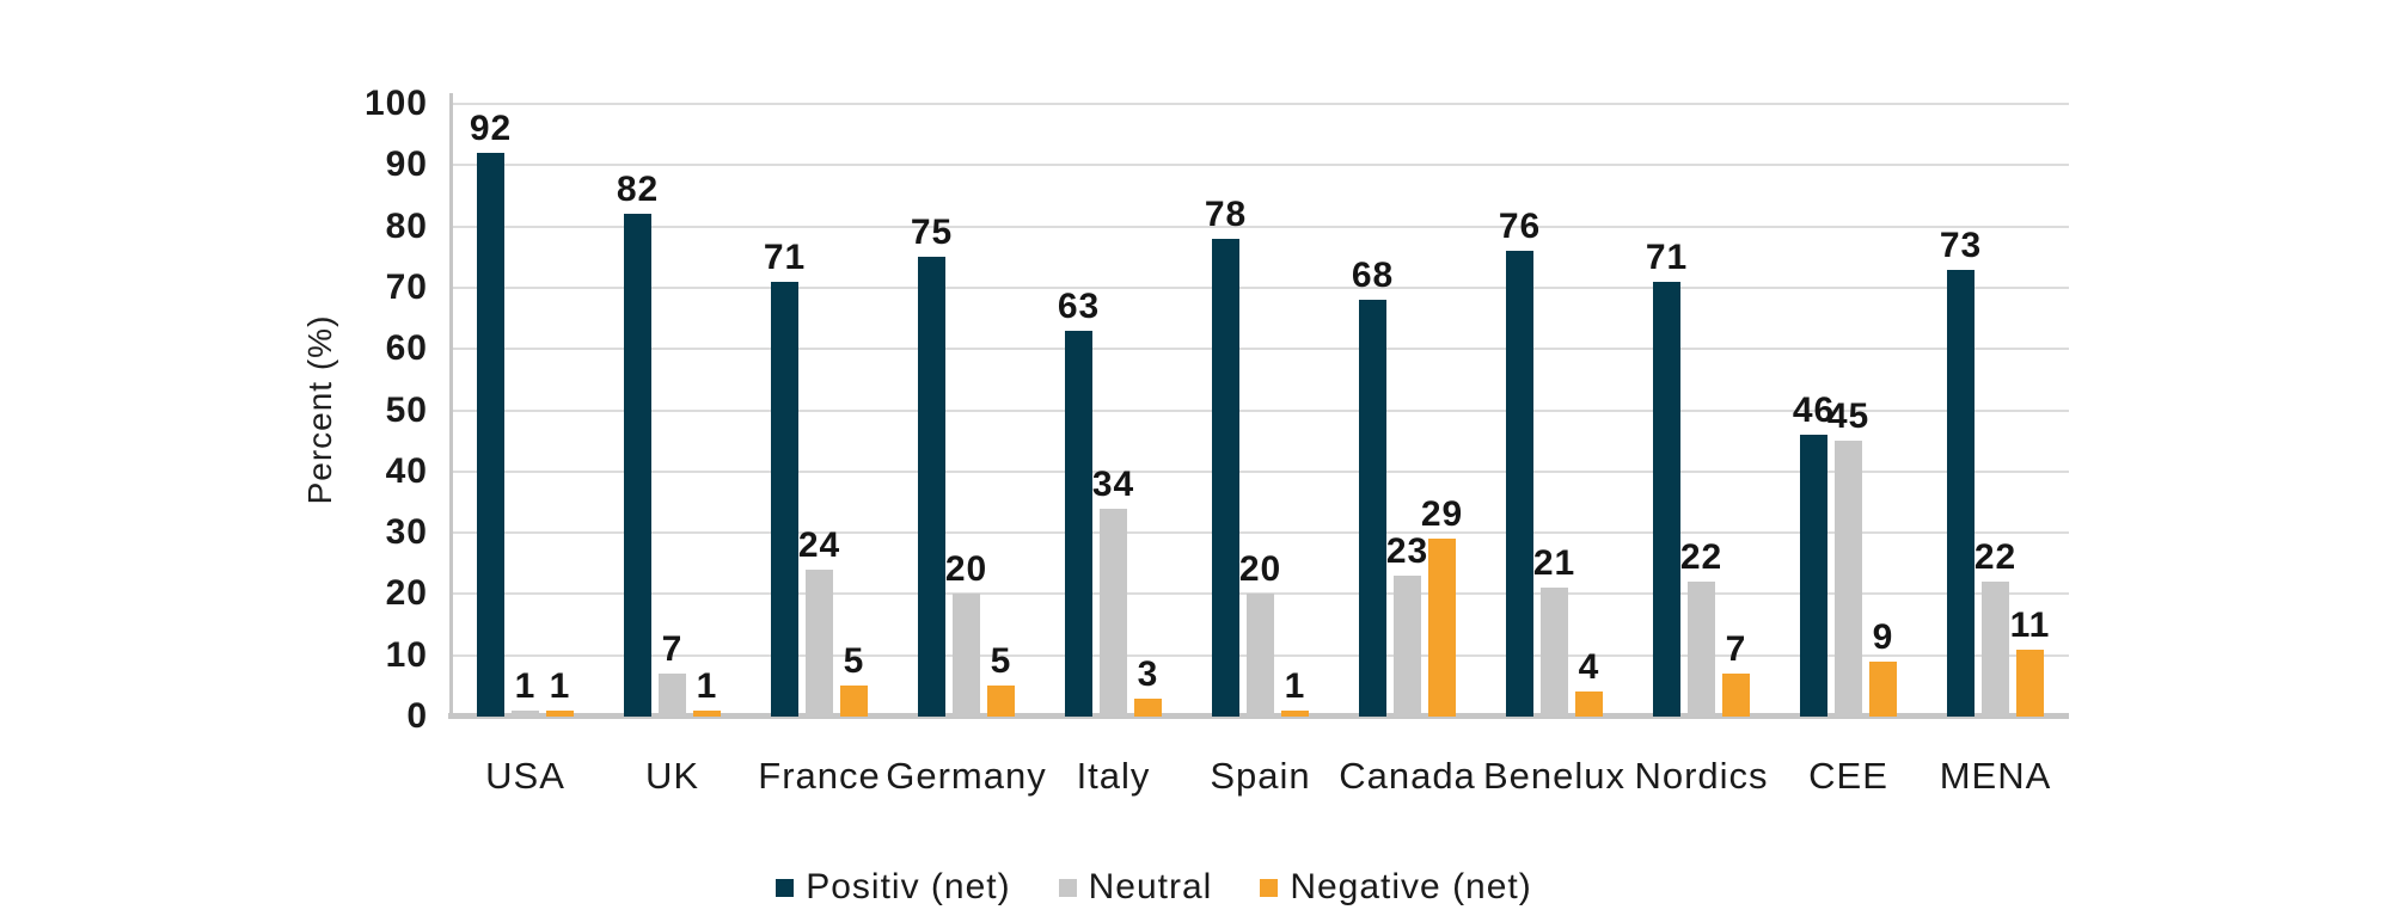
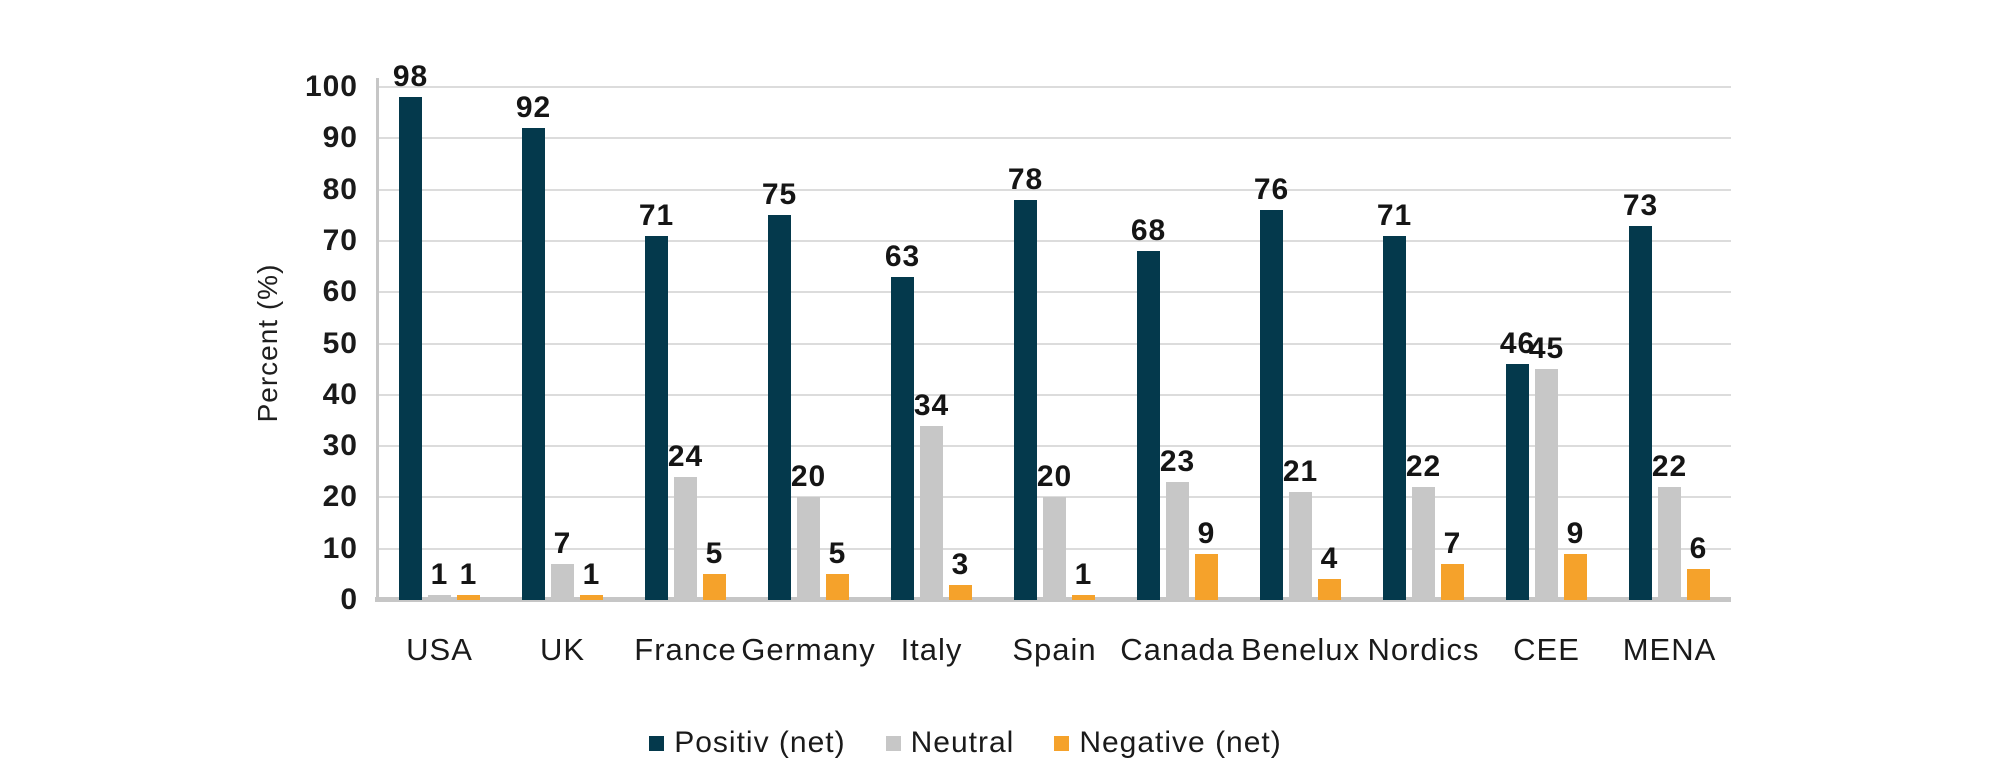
Positiv (net)/USA: 92 -> 98
Positiv (net)/UK: 82 -> 92
Negative (net)/Canada: 29 -> 9
Negative (net)/MENA: 11 -> 6
